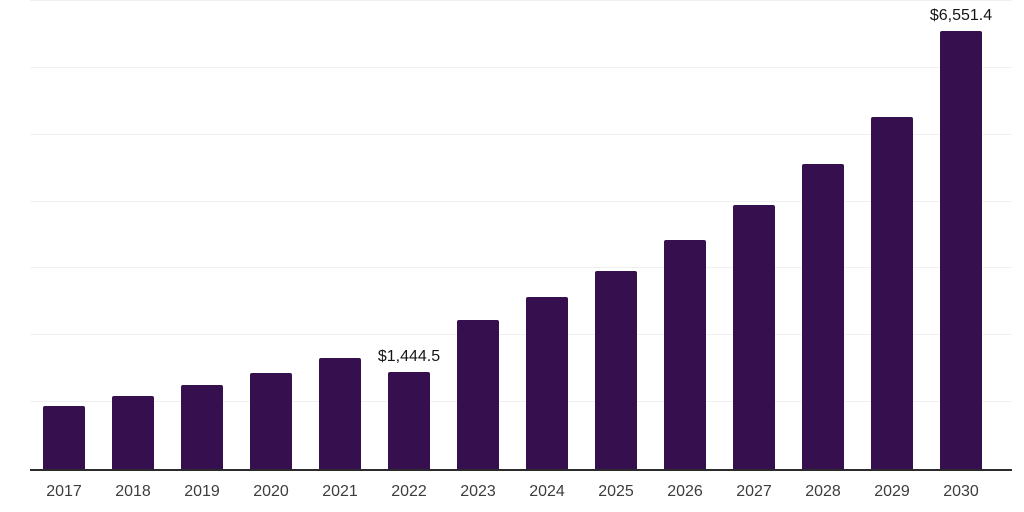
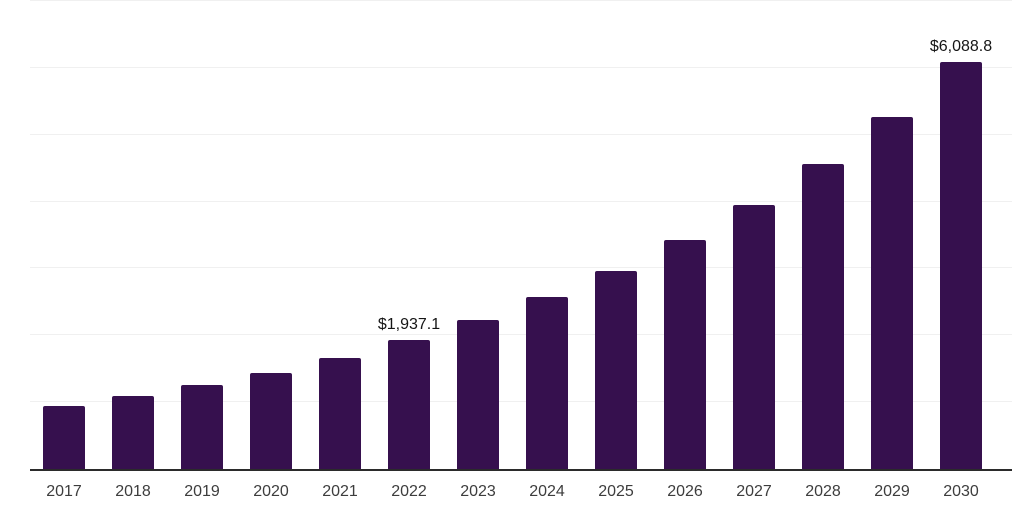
2022: $1,444.5 -> $1,937.1
2030: $6,551.4 -> $6,088.8
